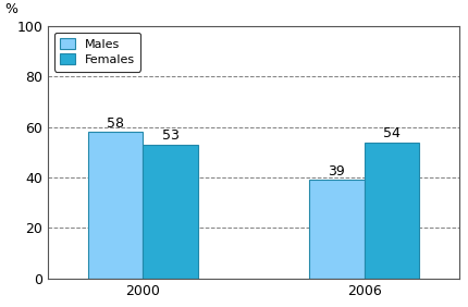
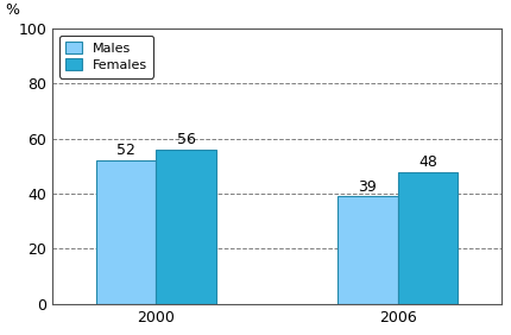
Males/2000: 58 -> 52
Females/2000: 53 -> 56
Females/2006: 54 -> 48
